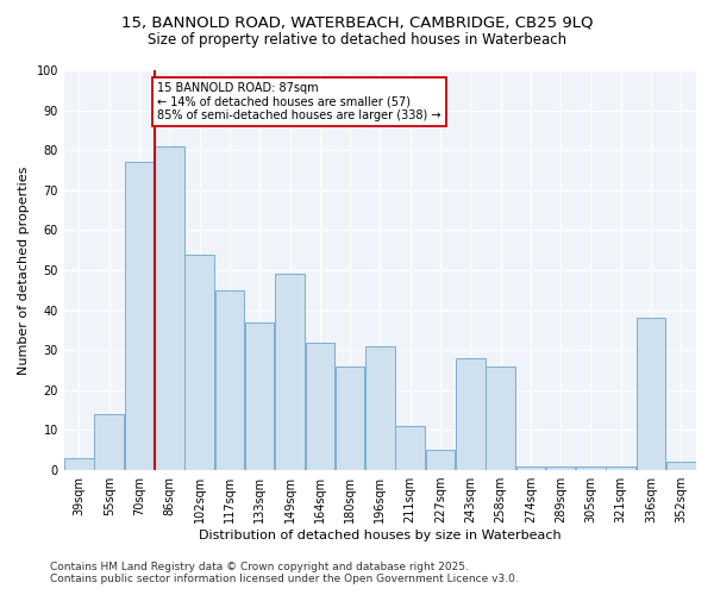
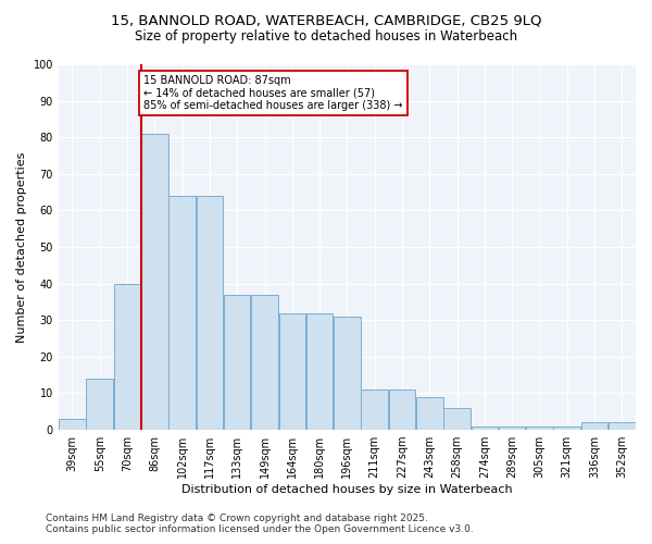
70sqm: 77 -> 40
102sqm: 54 -> 64
117sqm: 45 -> 64
149sqm: 49 -> 37
180sqm: 26 -> 32
227sqm: 5 -> 11
243sqm: 28 -> 9
258sqm: 26 -> 6
336sqm: 38 -> 2
